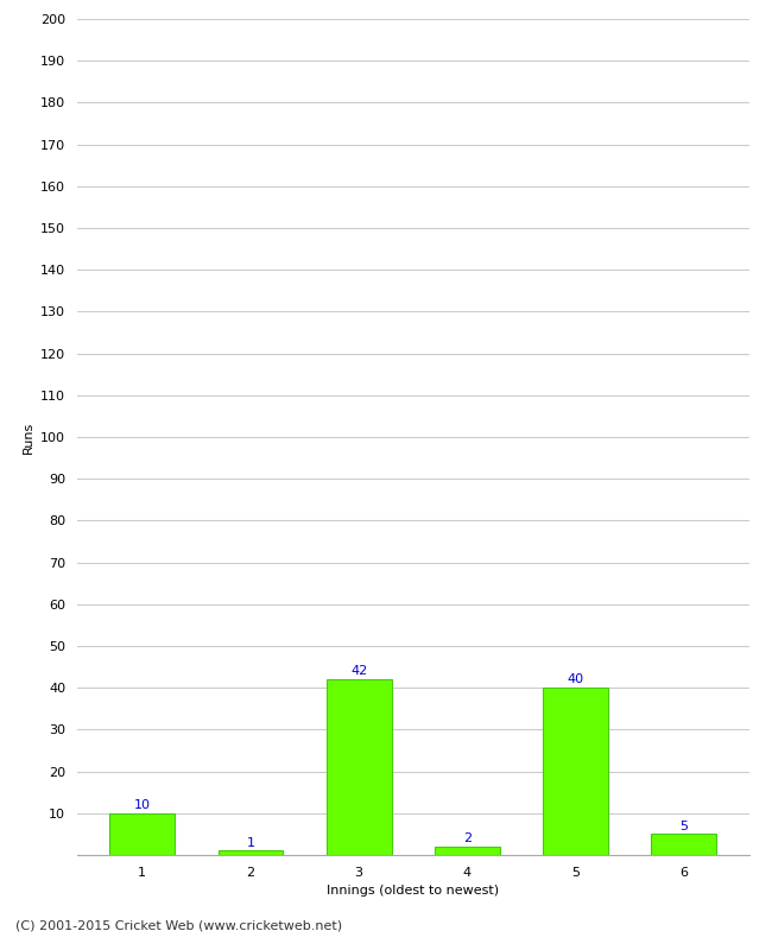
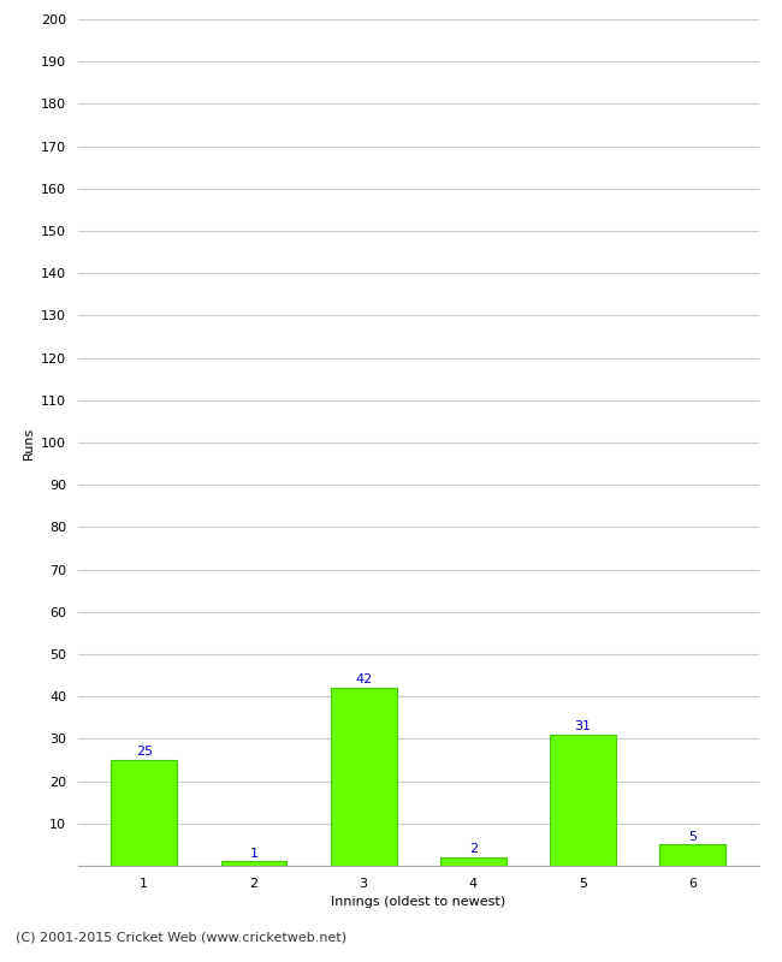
1: 10 -> 25
5: 40 -> 31
